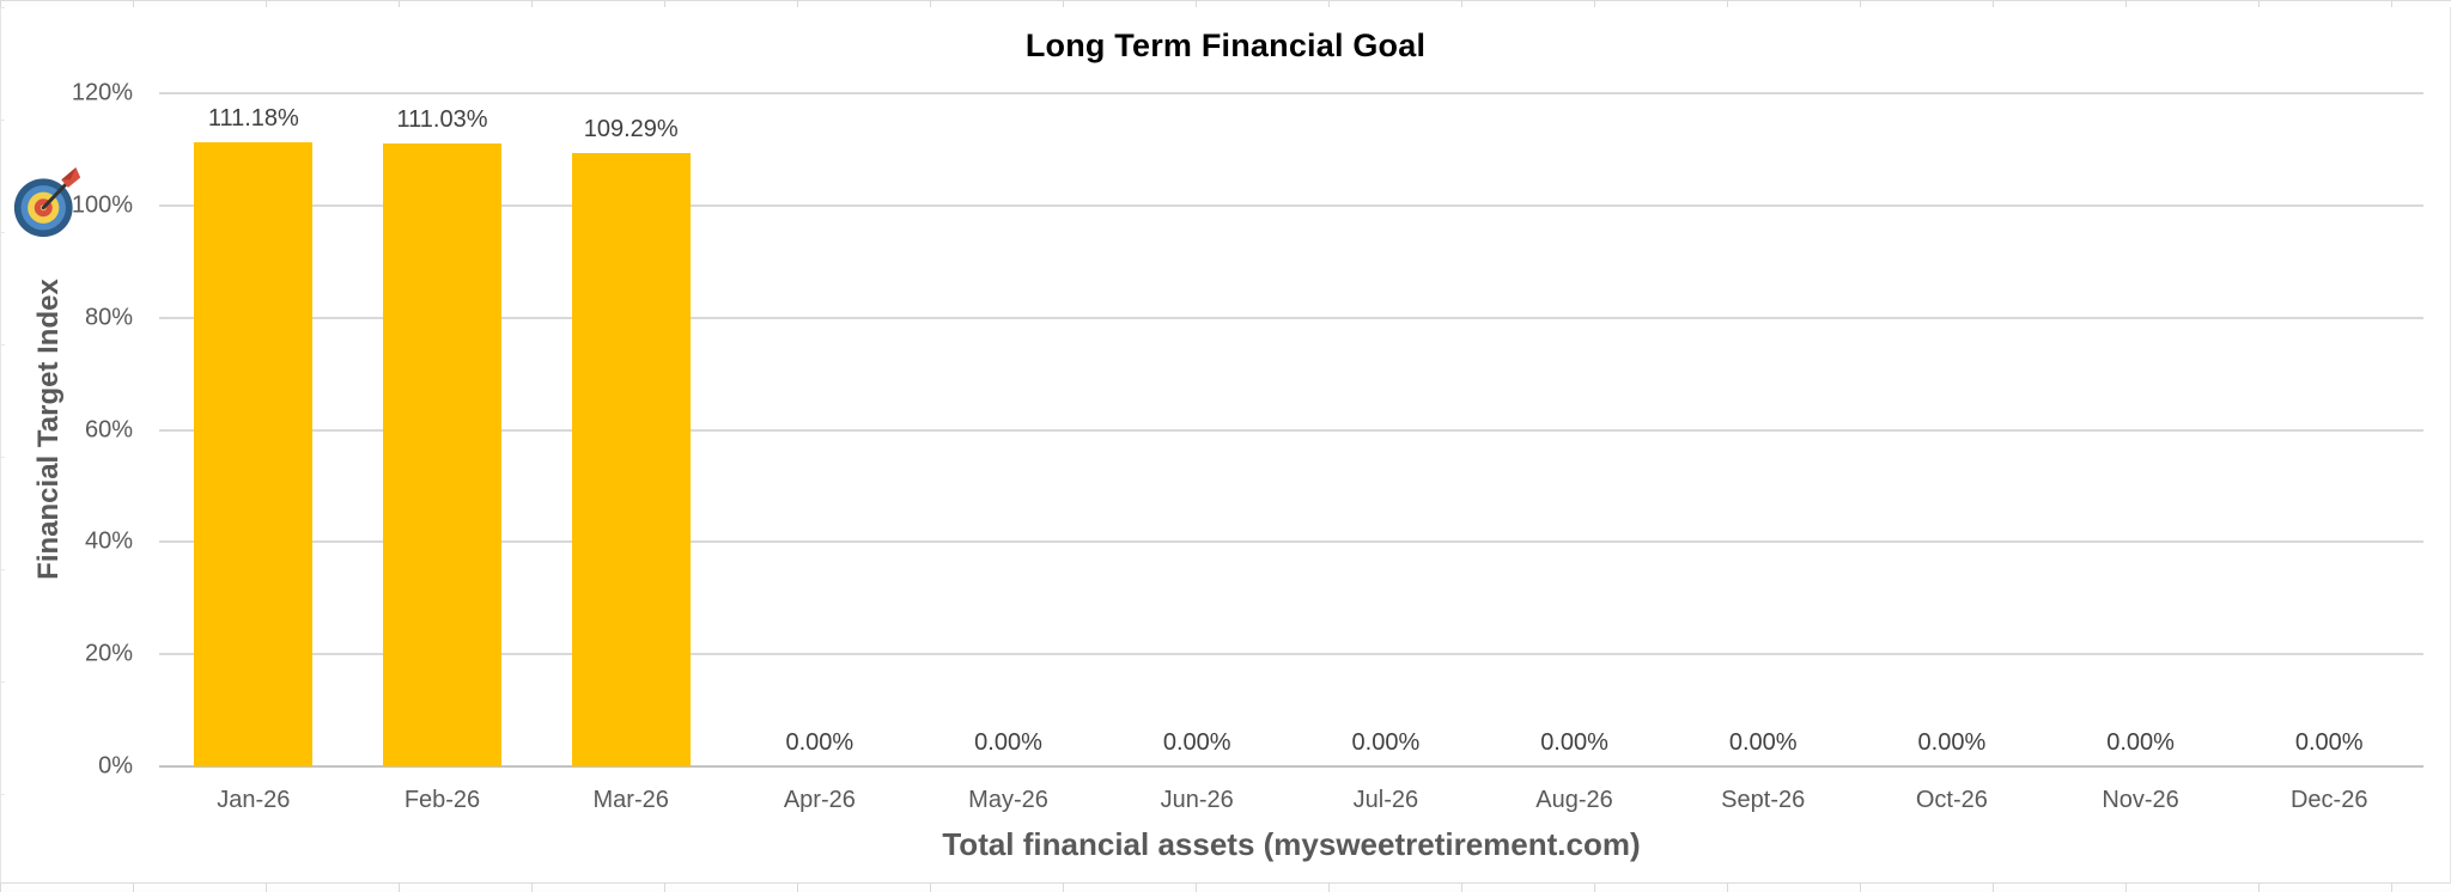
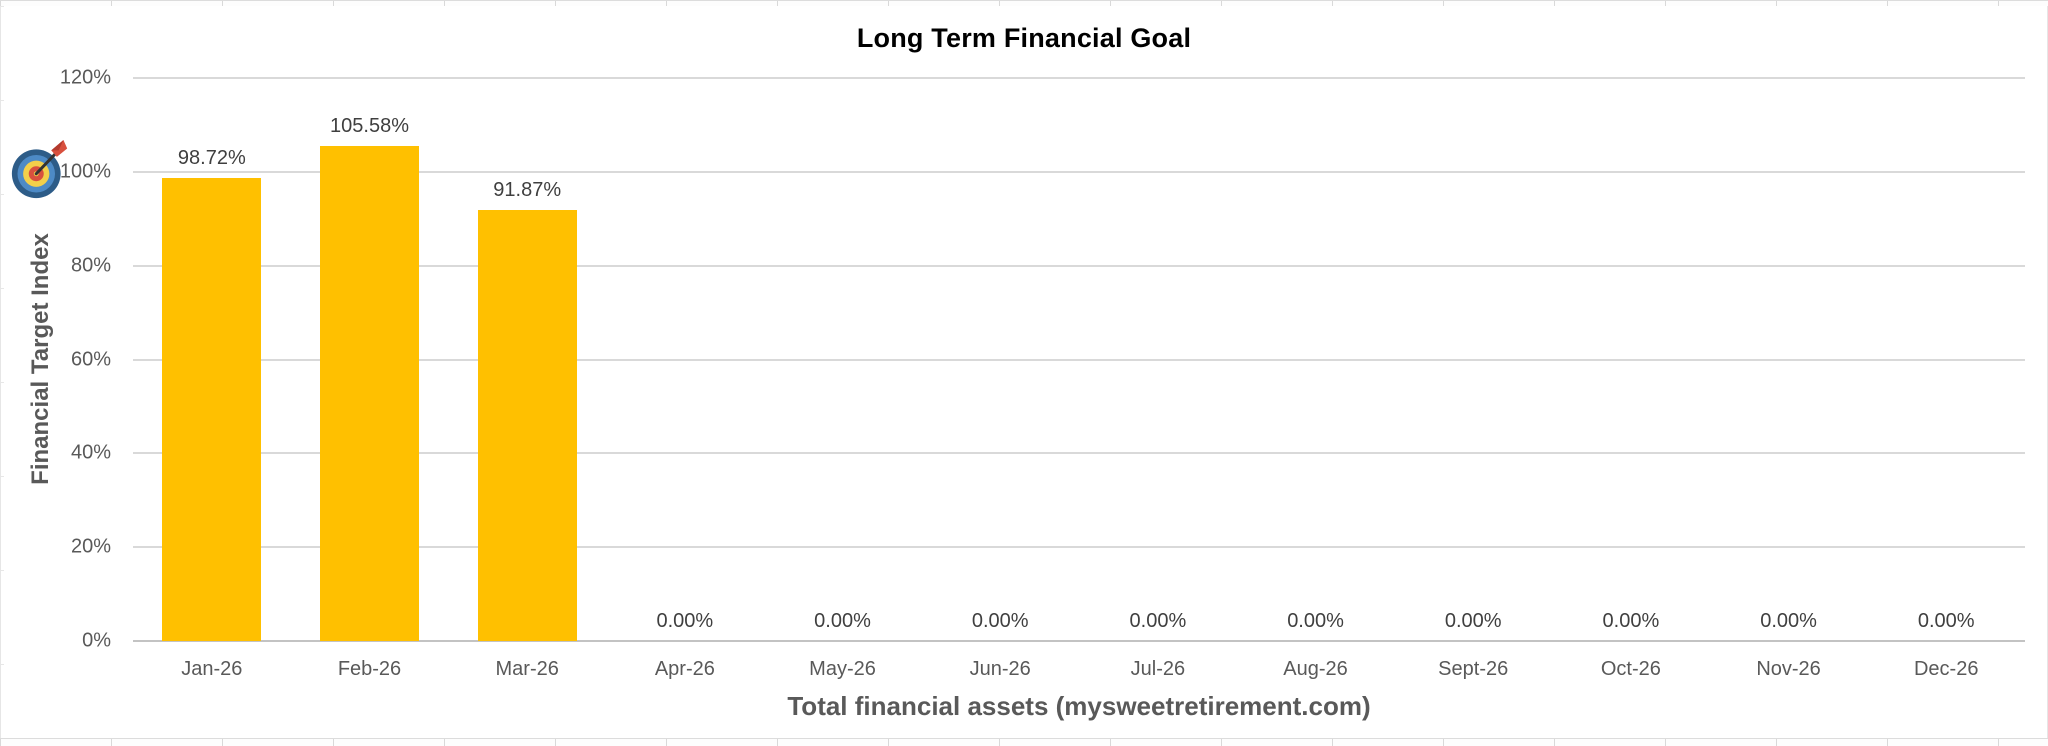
Jan-26: 111.18% -> 98.72%
Feb-26: 111.03% -> 105.58%
Mar-26: 109.29% -> 91.87%
